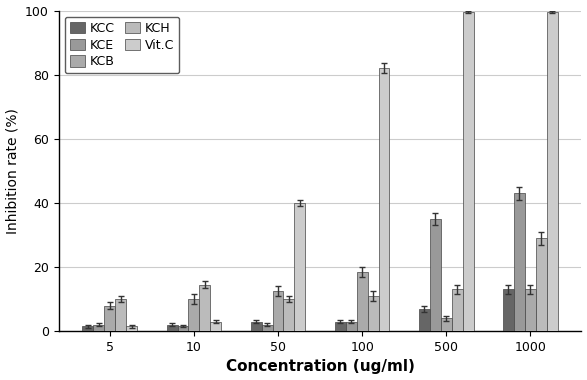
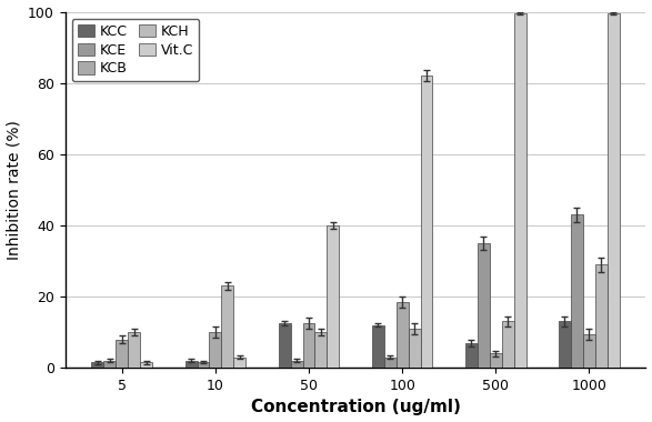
KCH/10: 14.5 -> 23.0
KCC/50: 3.0 -> 12.5
KCC/100: 3.0 -> 12.0
KCB/1000: 13.0 -> 9.5
